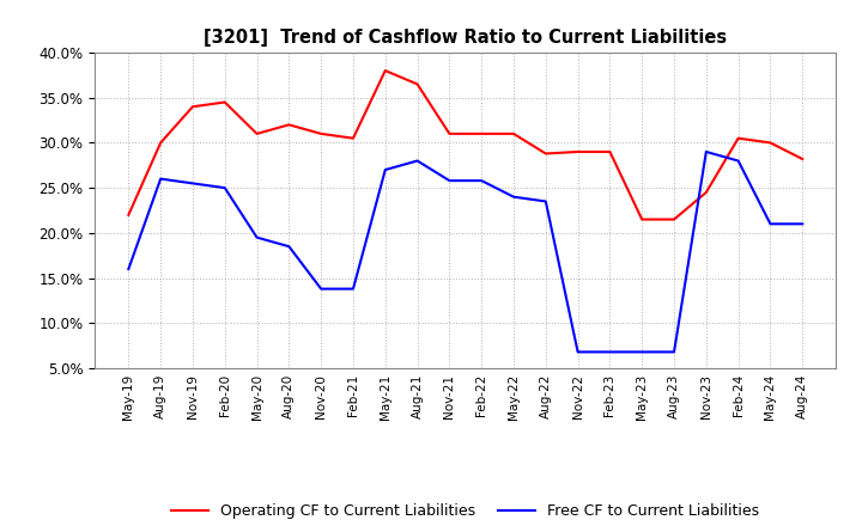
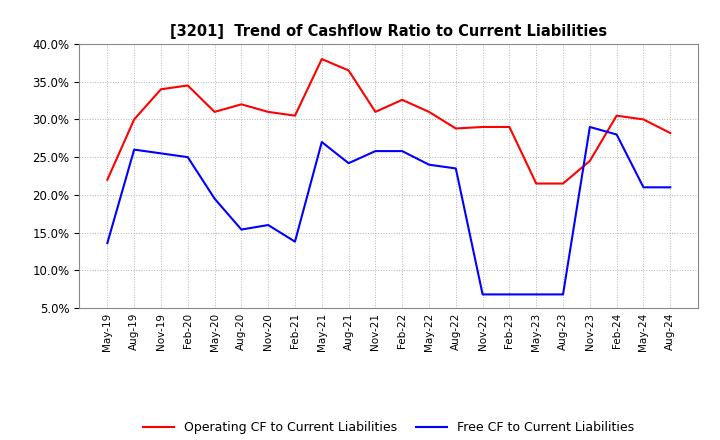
Free CF to Current Liabilities/May-19: 16.0% -> 13.6%
Free CF to Current Liabilities/Aug-20: 18.5% -> 15.4%
Free CF to Current Liabilities/Nov-20: 13.8% -> 16.0%
Free CF to Current Liabilities/Aug-21: 28.0% -> 24.2%
Operating CF to Current Liabilities/Feb-22: 31.0% -> 32.6%
